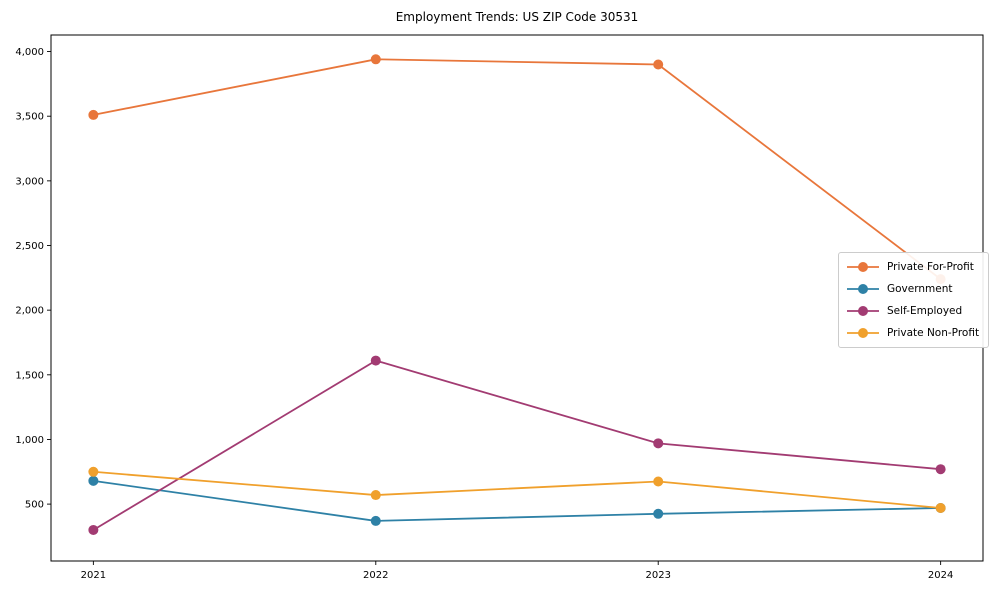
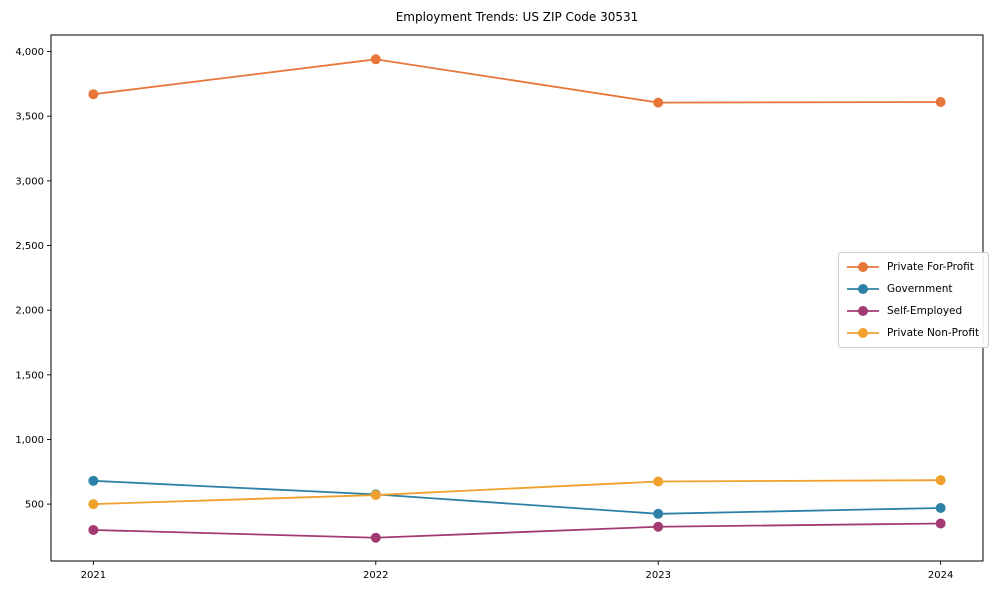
Private For-Profit/2021: 3510 -> 3670
Private Non-Profit/2021: 750 -> 500
Government/2022: 370 -> 580
Self-Employed/2022: 1610 -> 240
Private For-Profit/2023: 3900 -> 3600
Self-Employed/2023: 970 -> 320
Private For-Profit/2024: 2240 -> 3610
Self-Employed/2024: 770 -> 350
Private Non-Profit/2024: 470 -> 680
